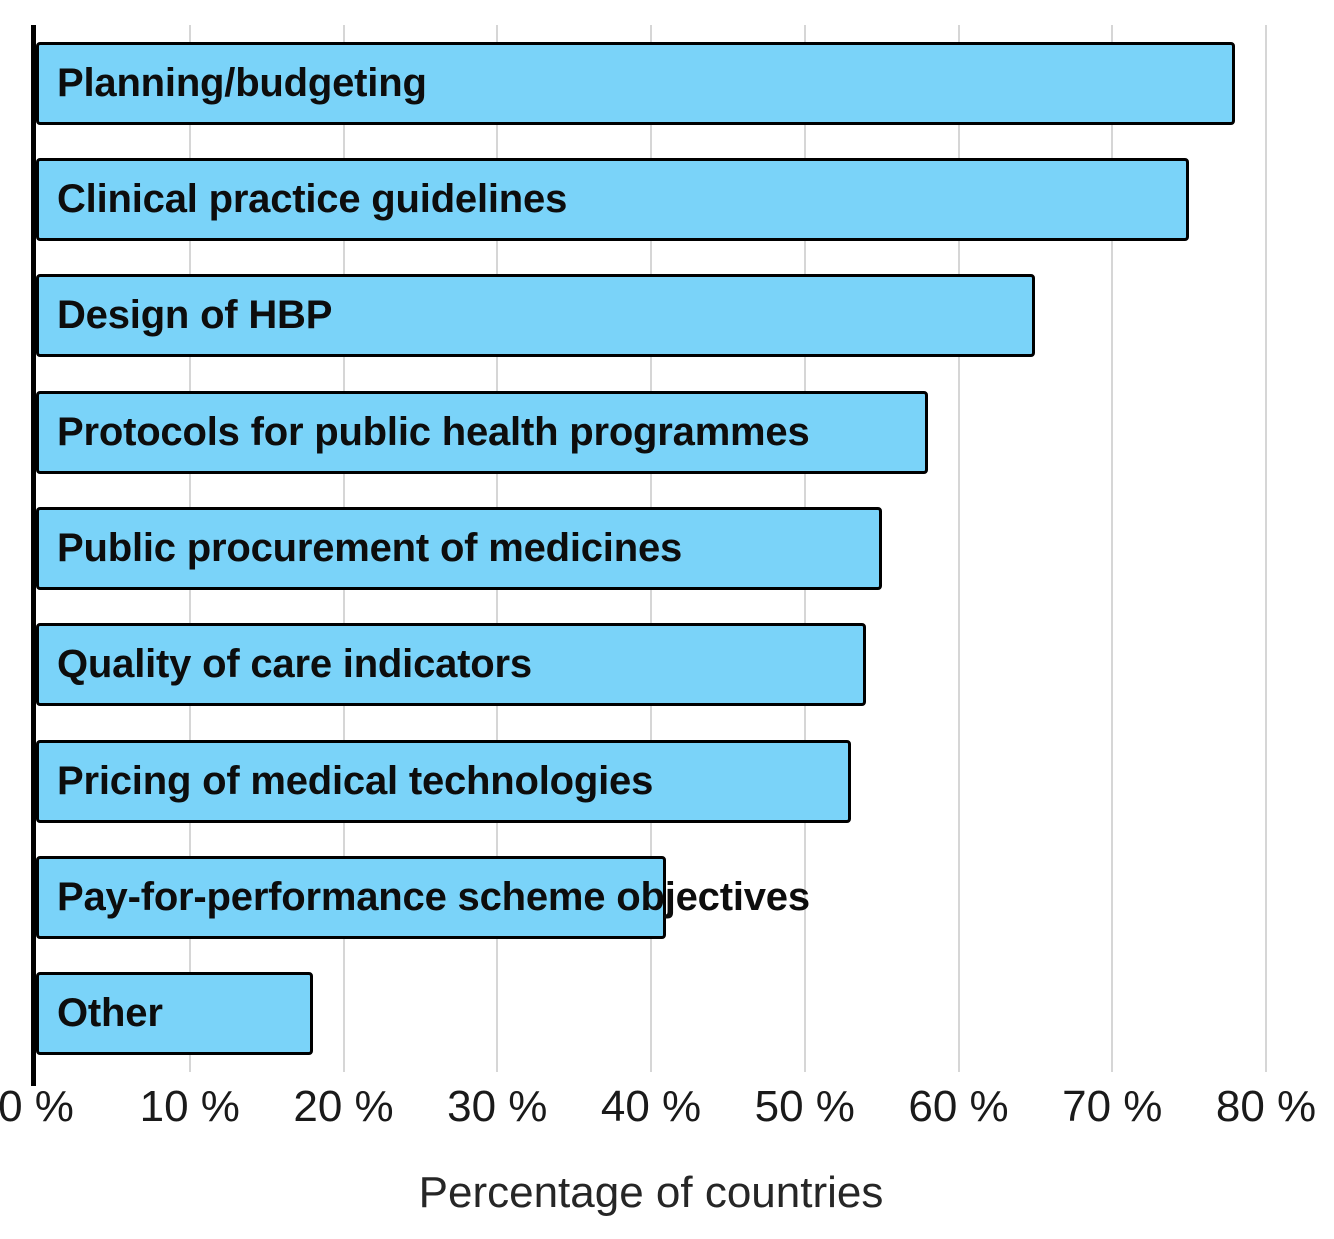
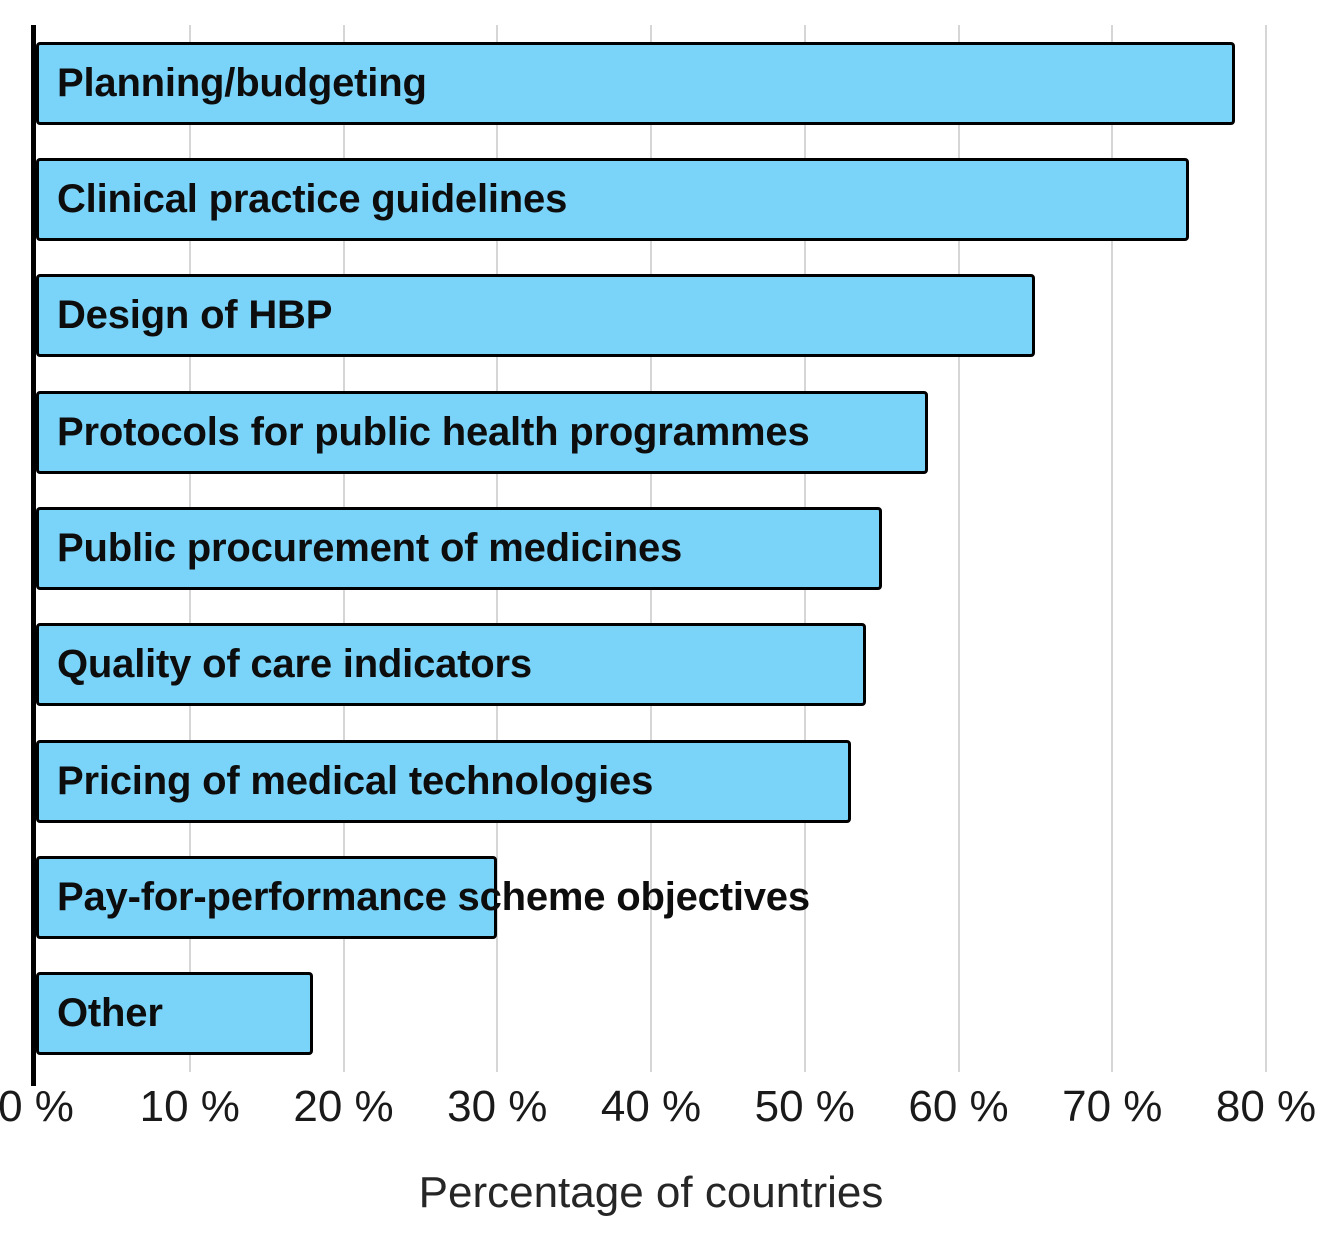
Pay-for-performance scheme objectives: 41% -> 30%
